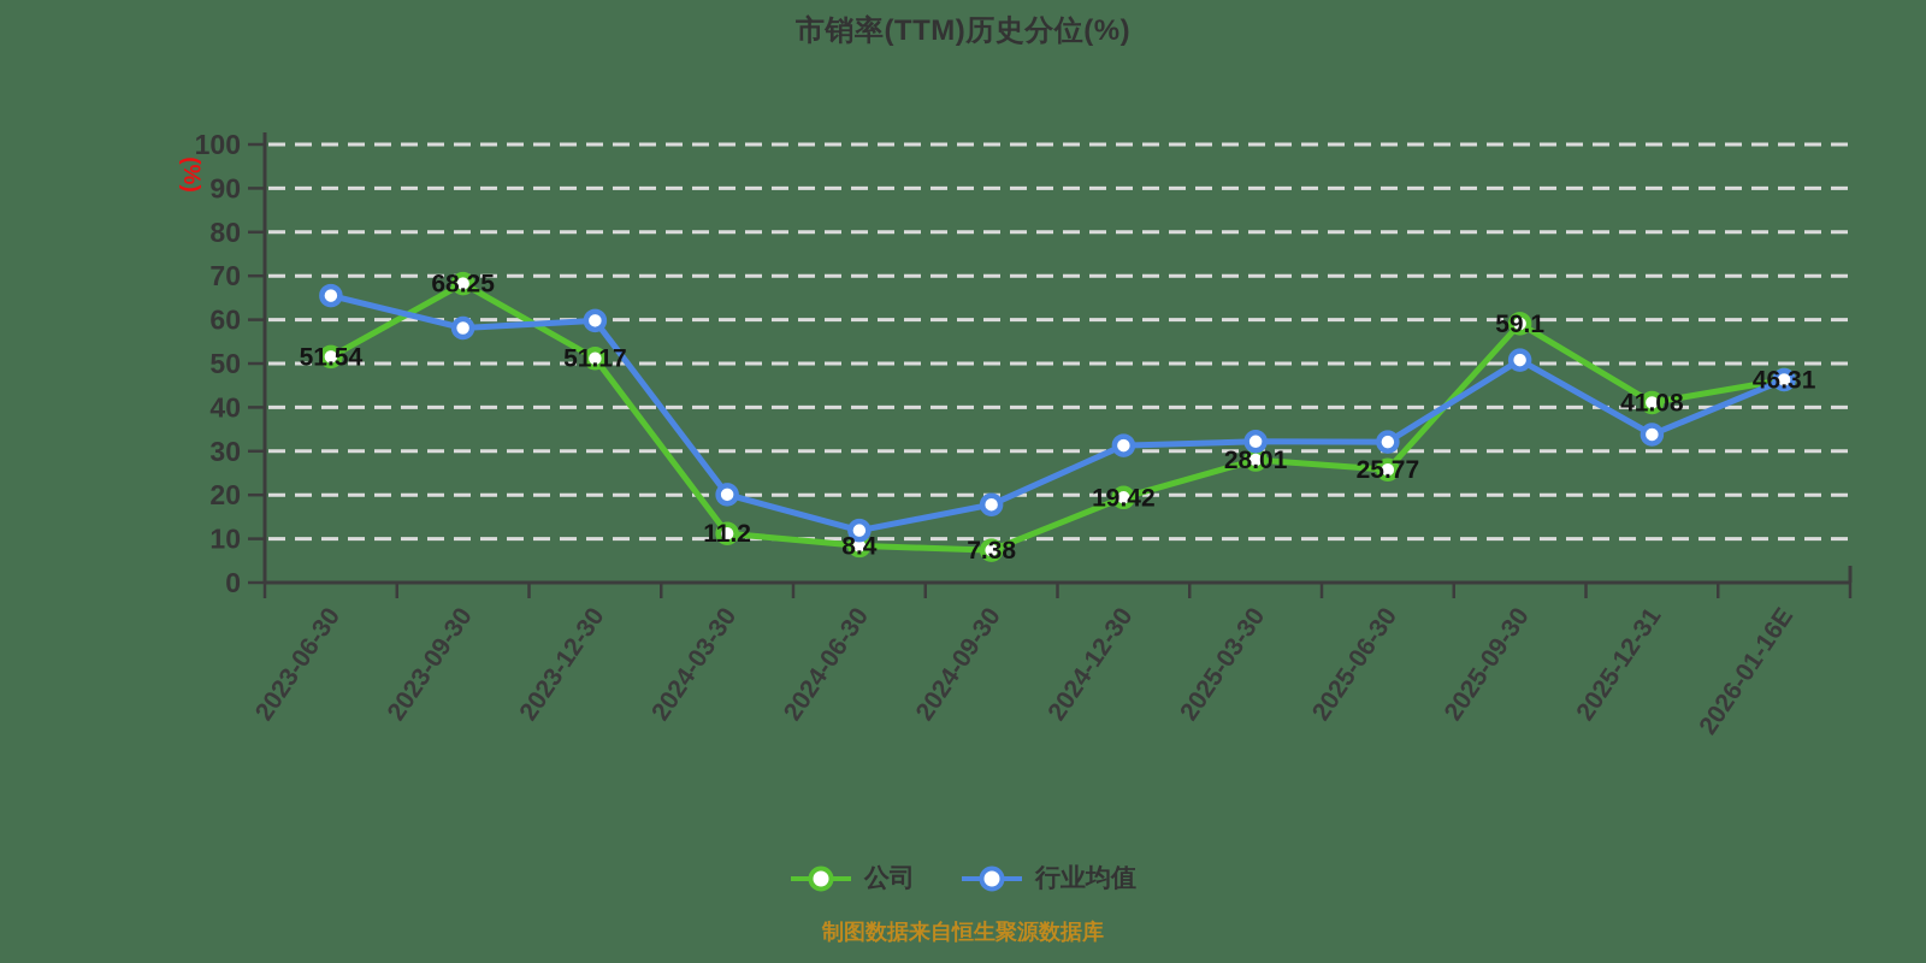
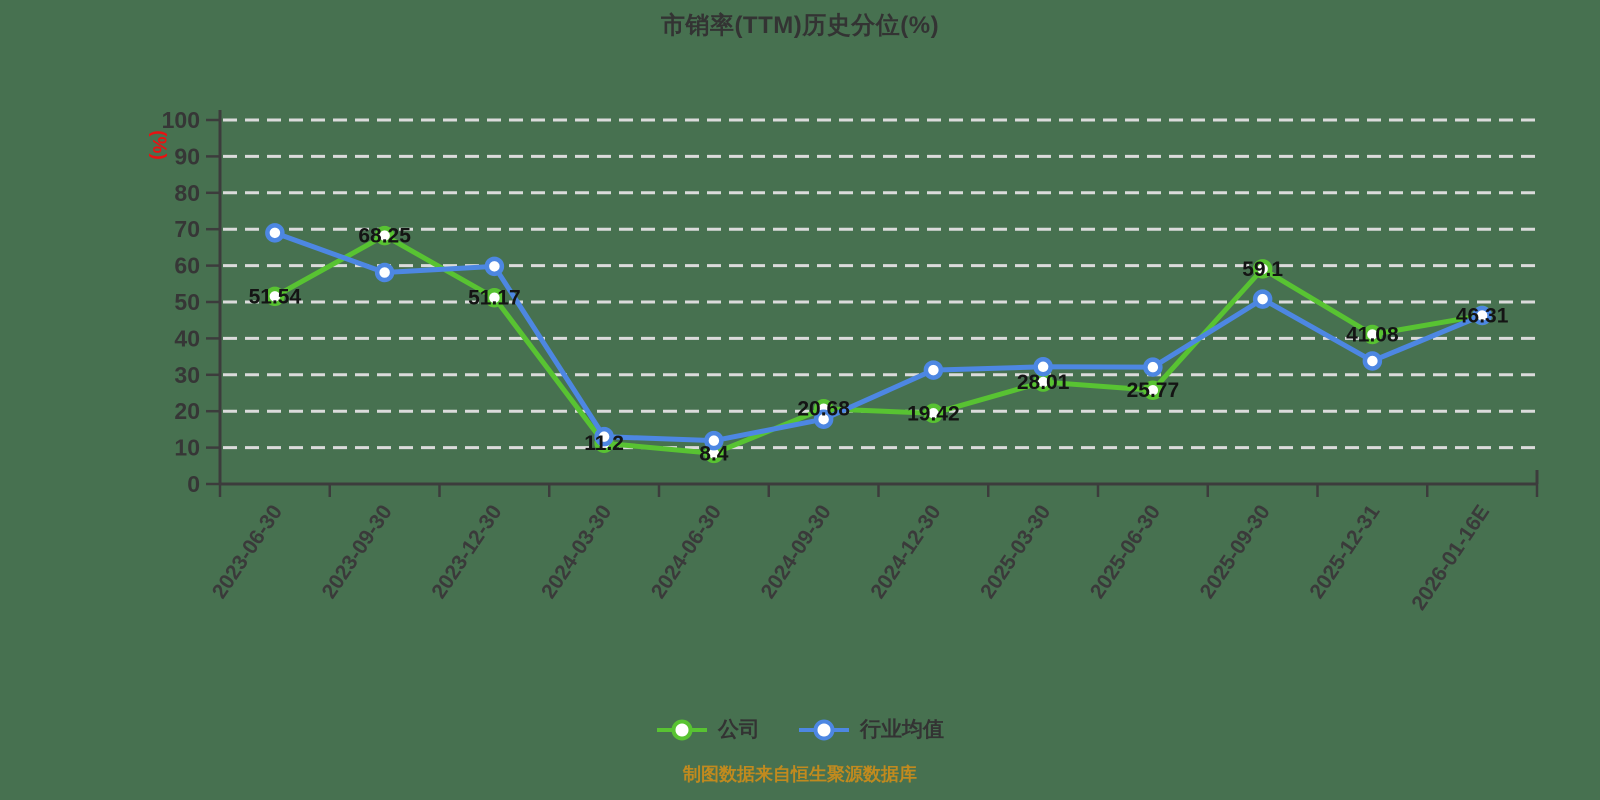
行业均值/2023-06-30: 66 -> 69
行业均值/2024-03-30: 20 -> 13
公司/2024-09-30: 7.38 -> 20.68
